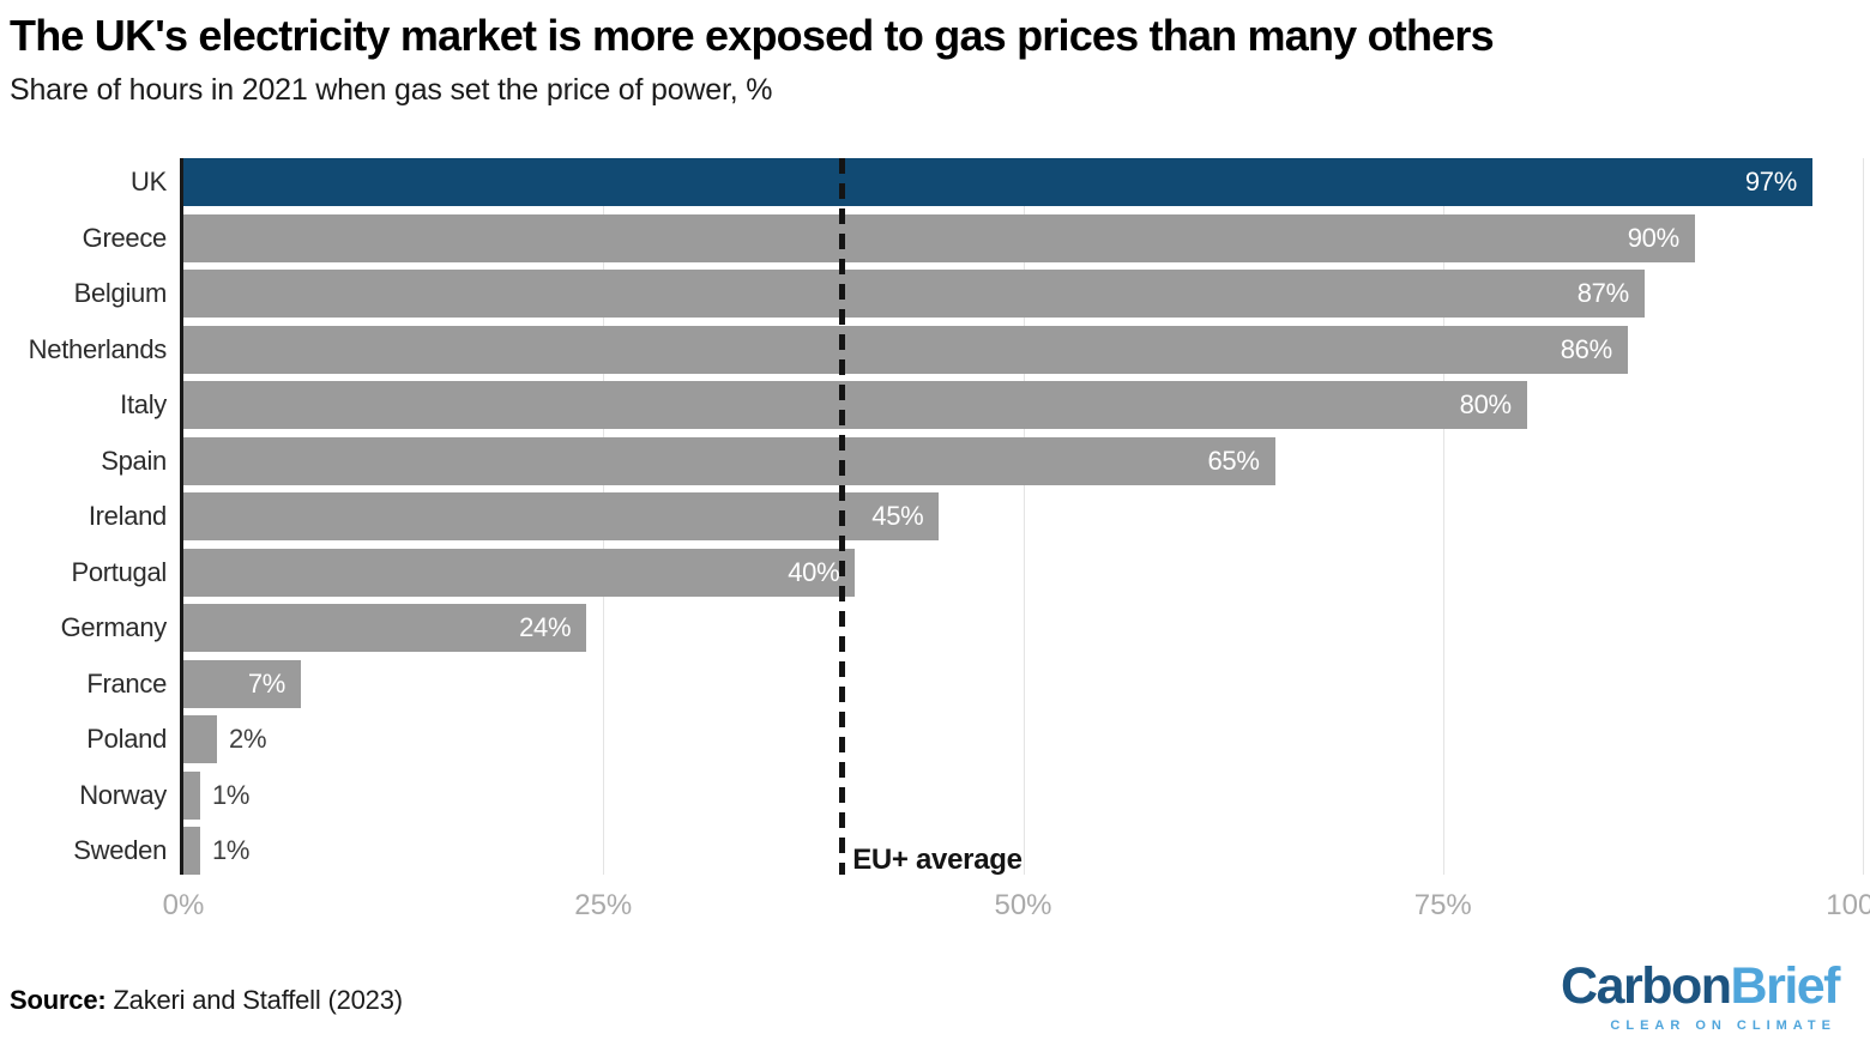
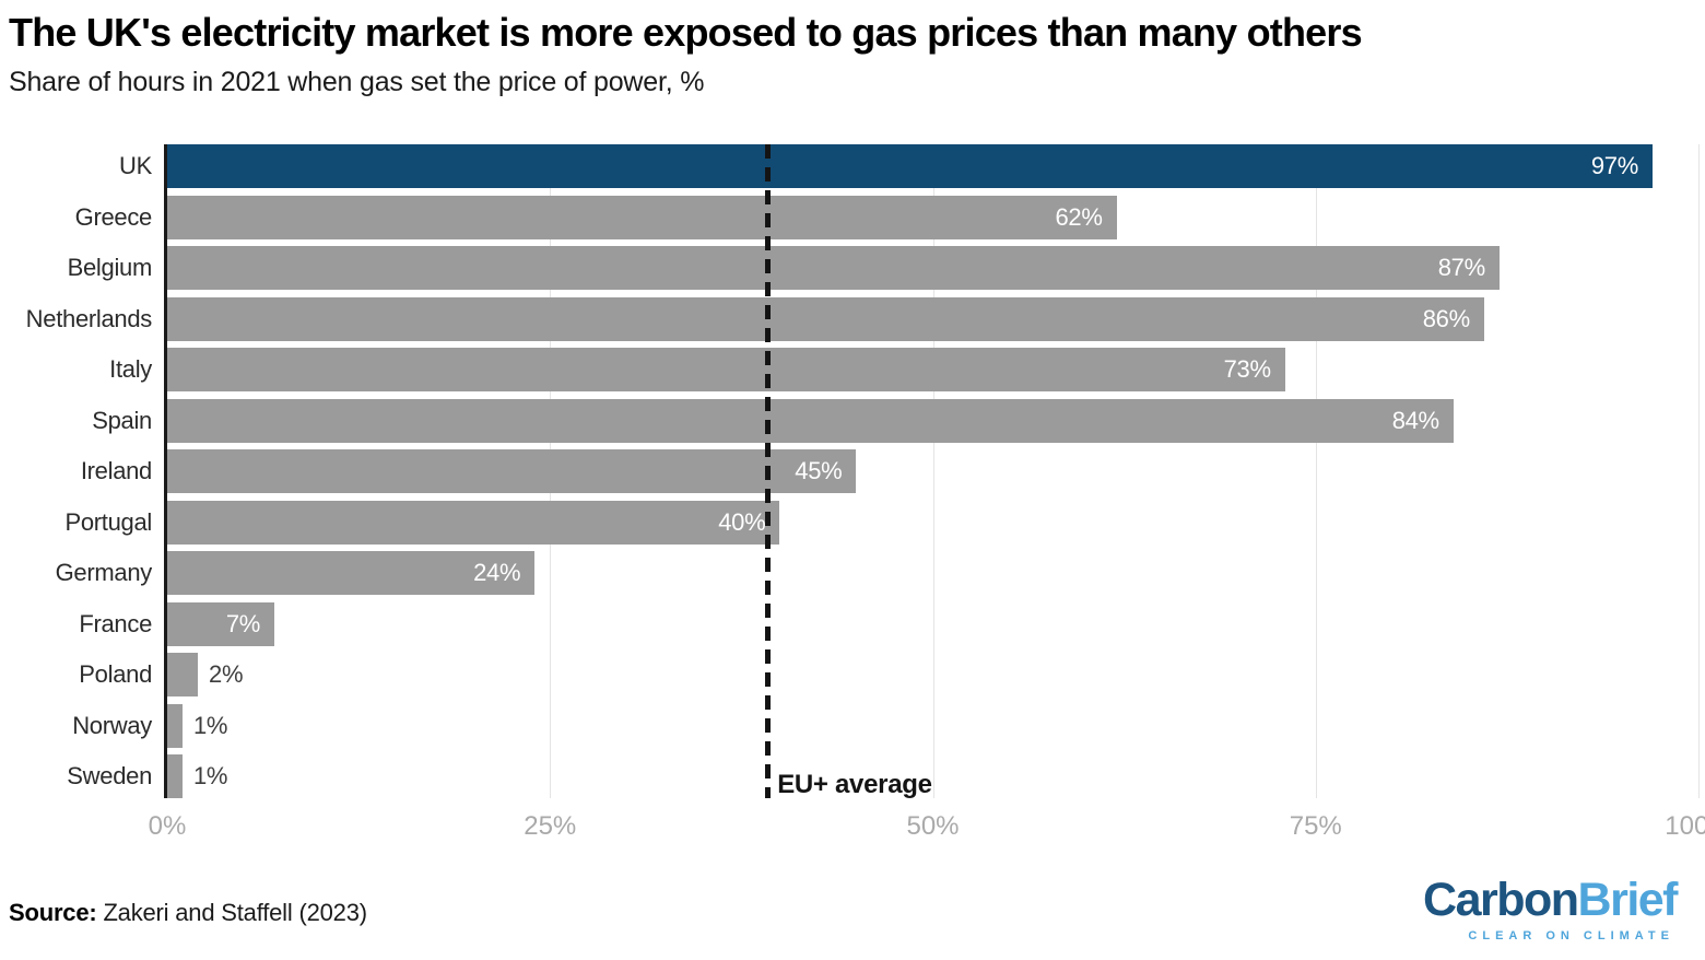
Greece: 90% -> 62%
Italy: 80% -> 73%
Spain: 65% -> 84%
